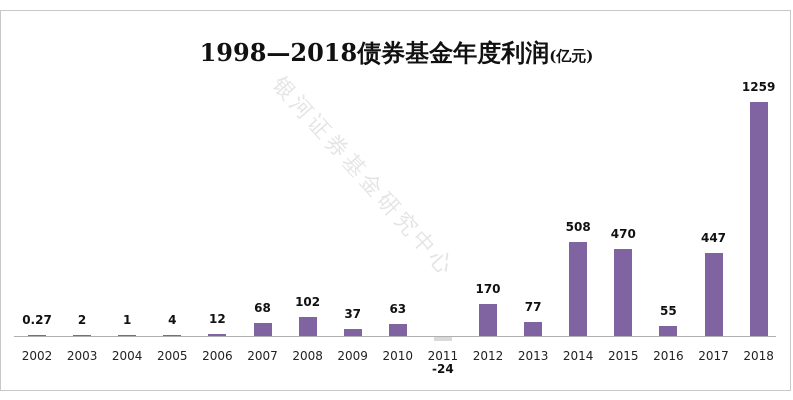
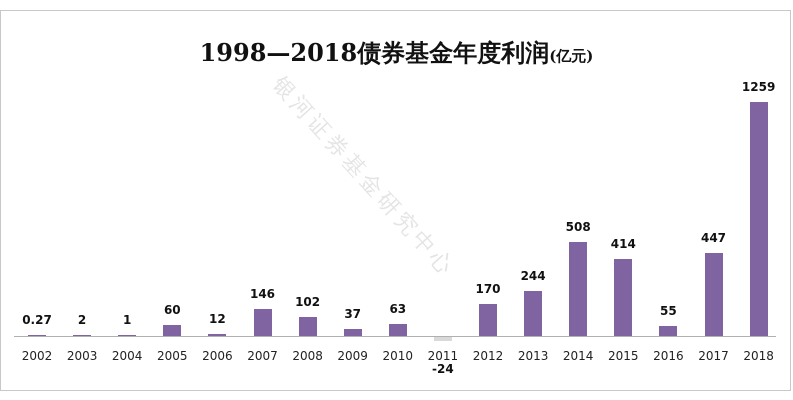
2005: 4 -> 60
2007: 68 -> 146
2013: 77 -> 244
2015: 470 -> 414
